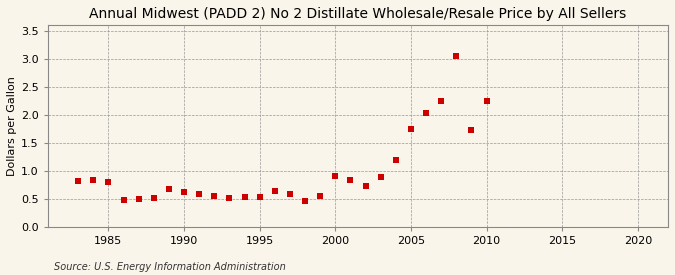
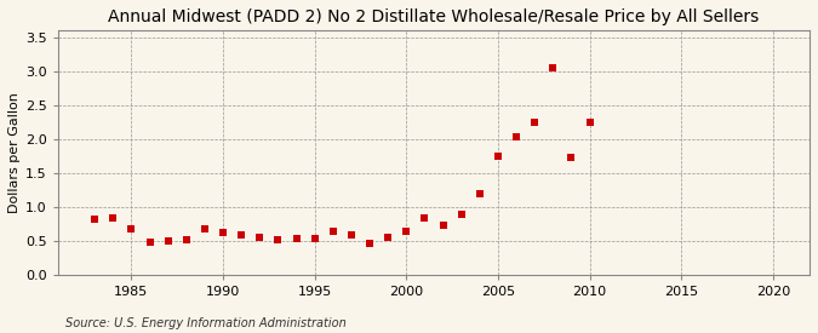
1985: 0.80 -> 0.68
2000: 0.90 -> 0.64
